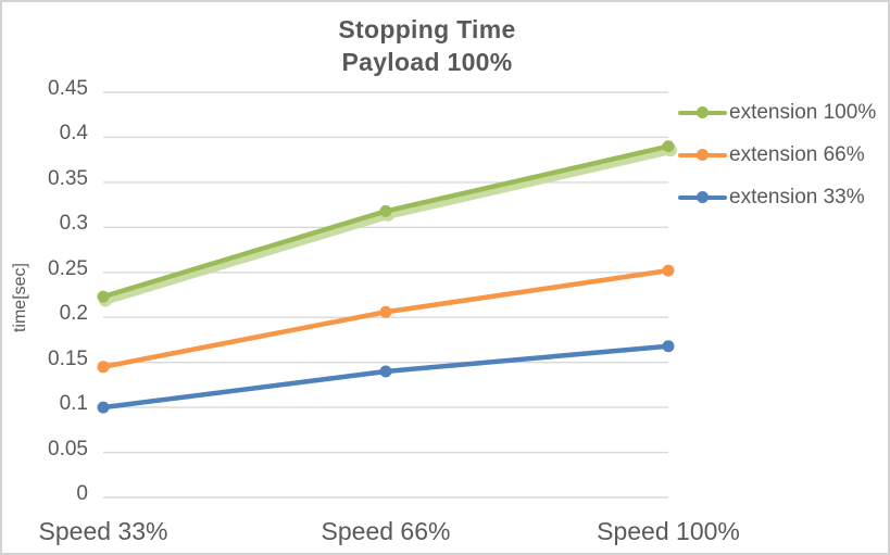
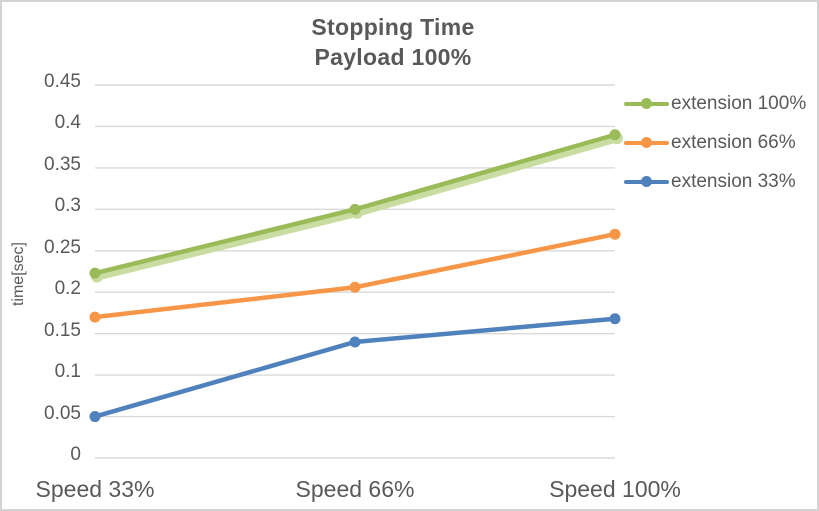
extension 66%/Speed 33%: 0.14 -> 0.17
extension 33%/Speed 33%: 0.10 -> 0.05
extension 100%/Speed 66%: 0.32 -> 0.30
extension 66%/Speed 100%: 0.25 -> 0.27
